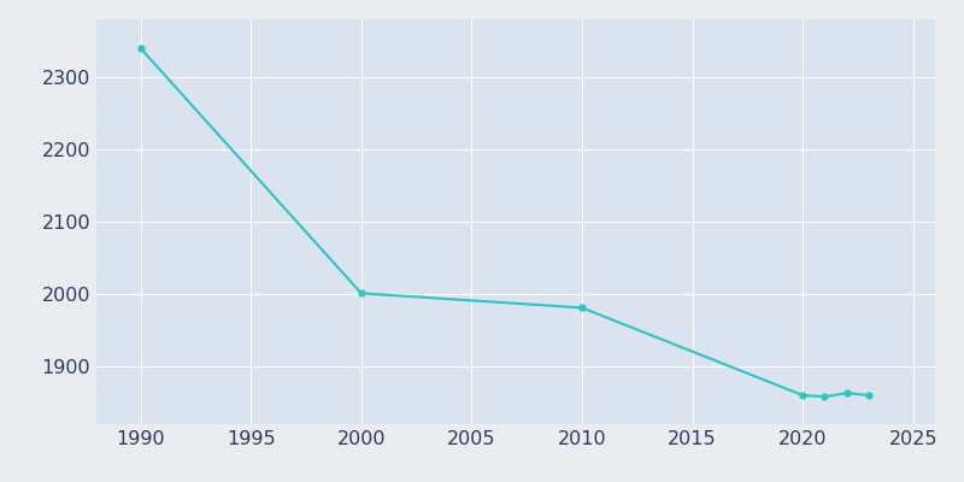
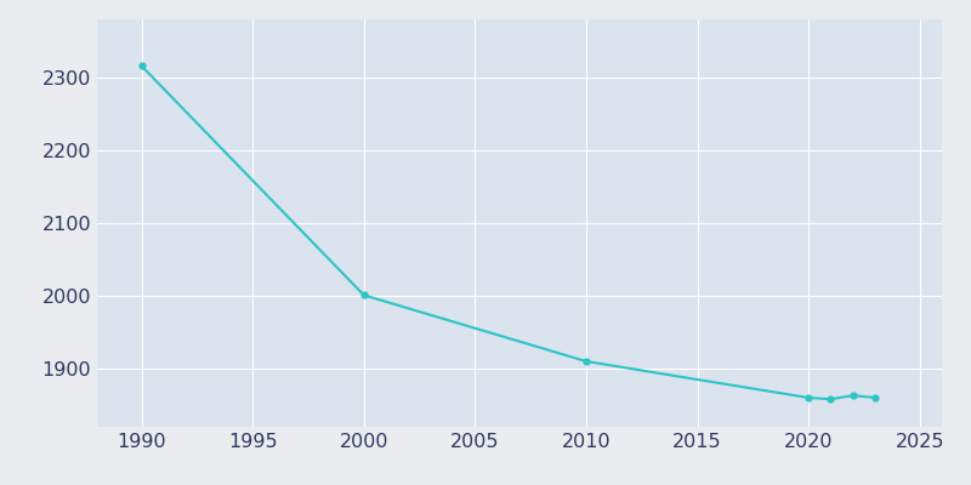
1990: 2340 -> 2316
2010: 1981 -> 1910
